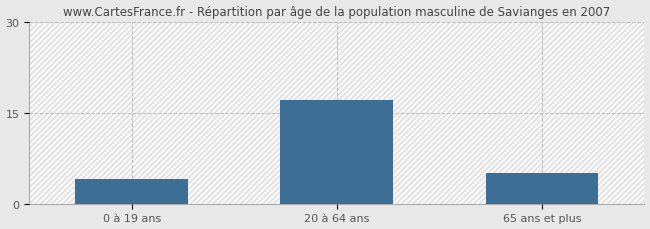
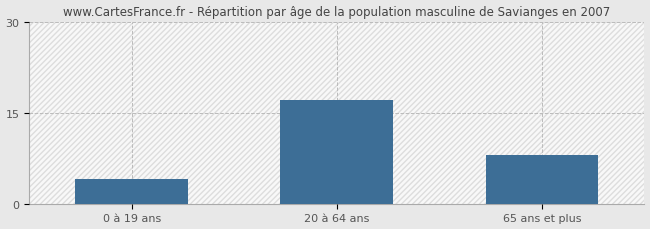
65 ans et plus: 5 -> 8
